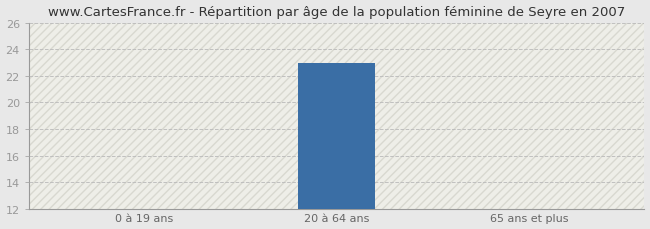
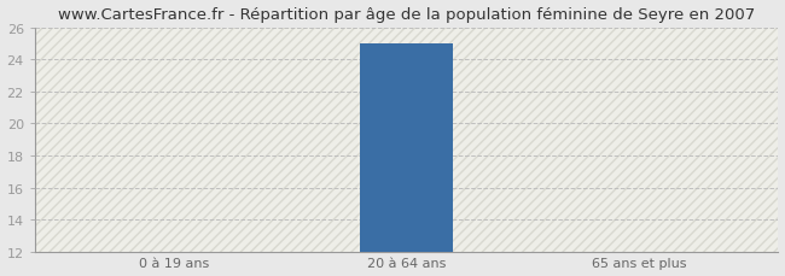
20 à 64 ans: 23 -> 25
